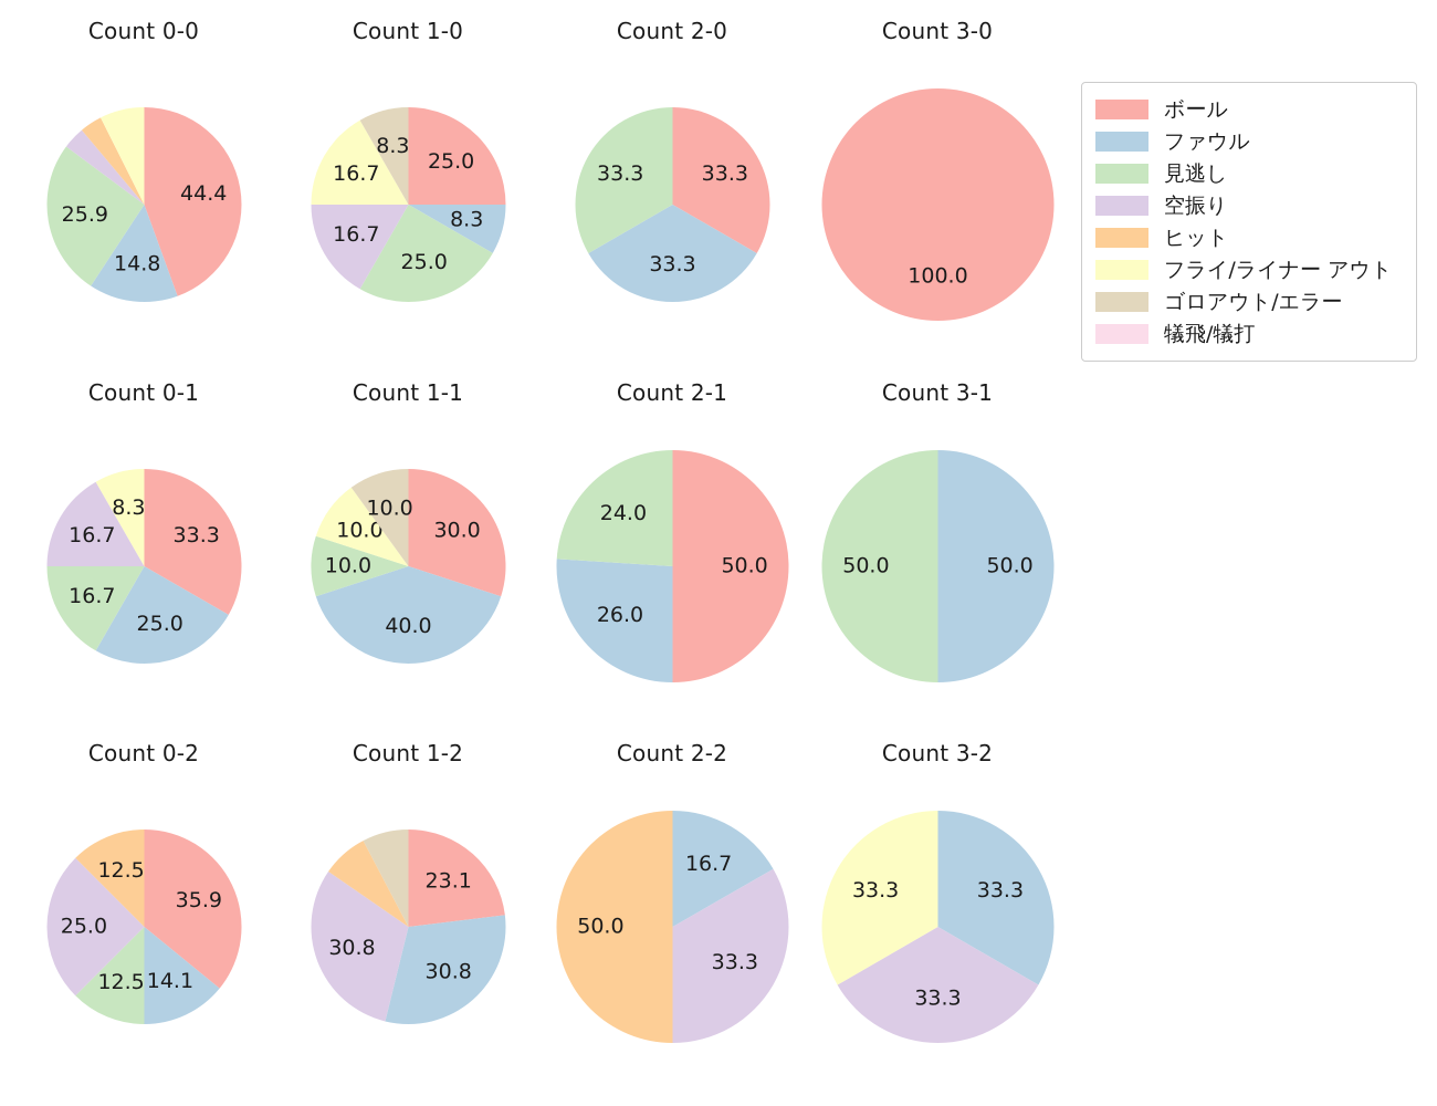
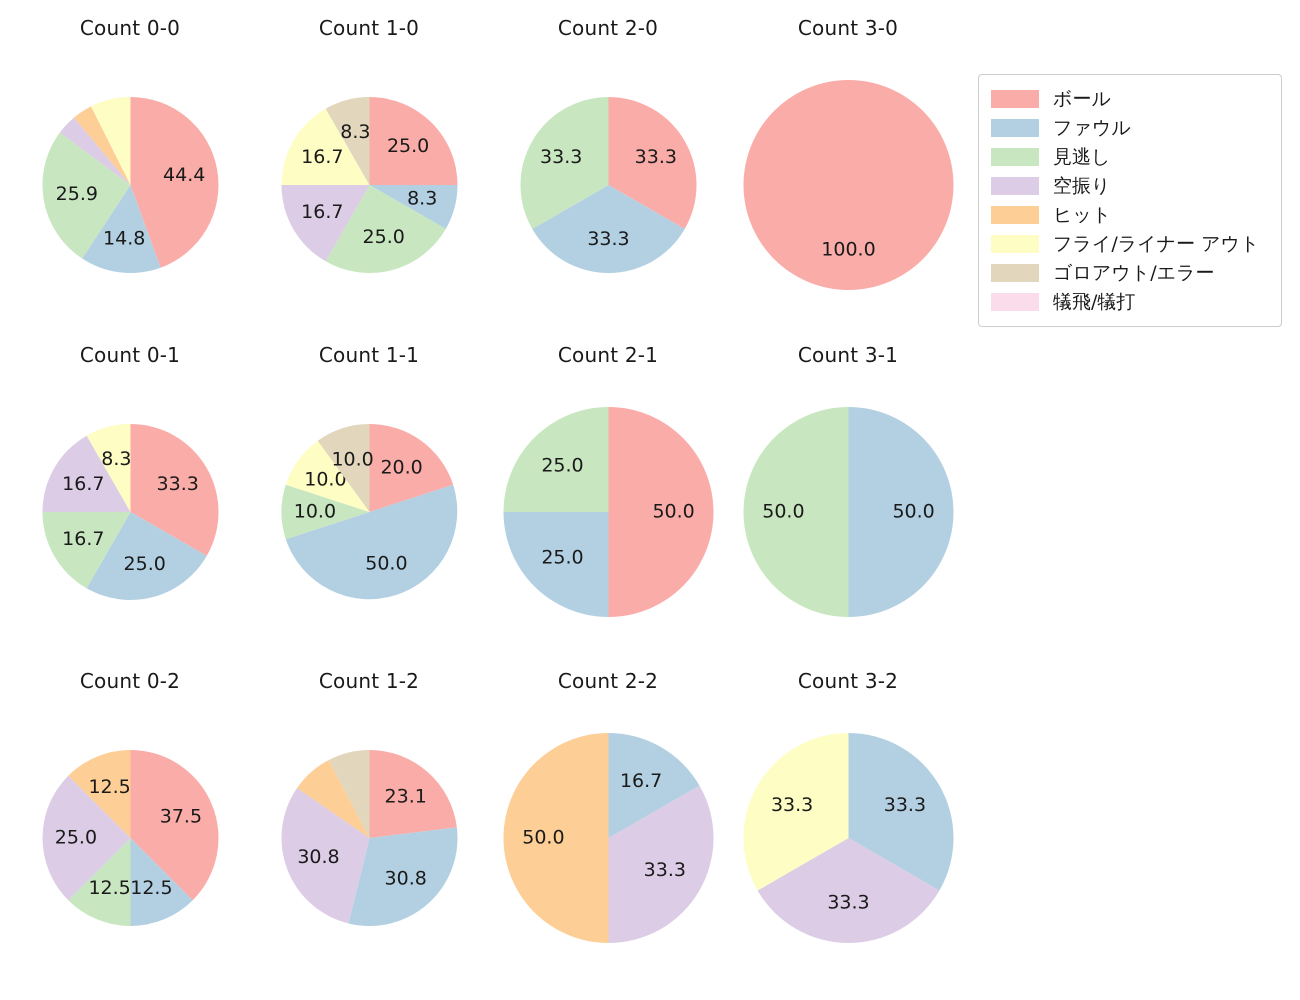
Count 1-1/ボール: 30.0 -> 20.0
Count 1-1/ファウル: 40.0 -> 50.0
Count 2-1/ファウル: 26.0 -> 25.0
Count 2-1/見逃し: 24.0 -> 25.0
Count 0-2/ボール: 35.9 -> 37.5
Count 0-2/ファウル: 14.1 -> 12.5
